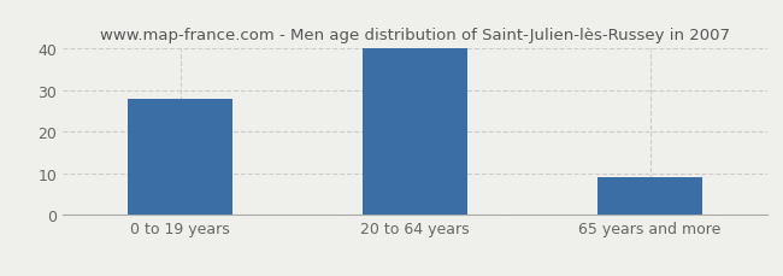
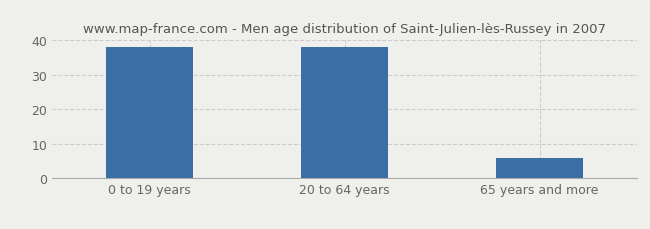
0 to 19 years: 28 -> 38
20 to 64 years: 40 -> 38
65 years and more: 9 -> 6
